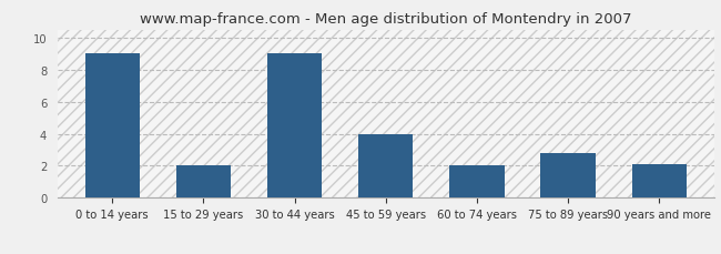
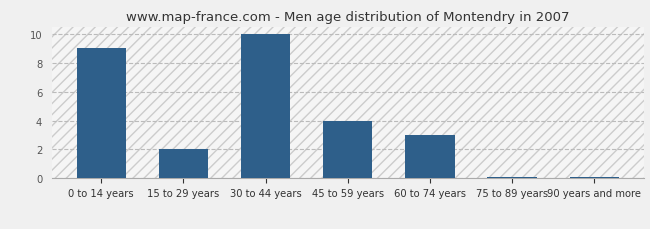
30 to 44 years: 9.0 -> 10.0
60 to 74 years: 2.0 -> 3.0
75 to 89 years: 2.8 -> 0.1
90 years and more: 2.1 -> 0.1
